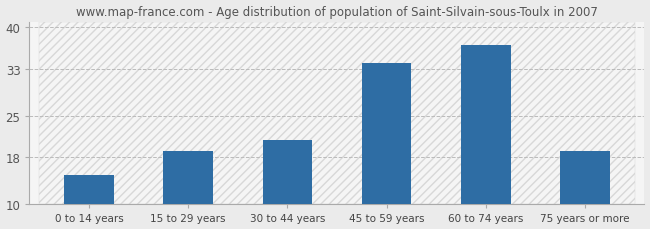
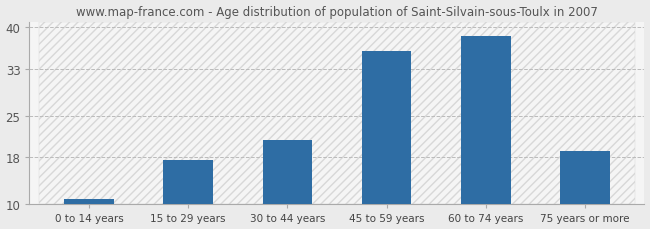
0 to 14 years: 15.0 -> 11.0
15 to 29 years: 19.0 -> 17.5
45 to 59 years: 34.0 -> 36.0
60 to 74 years: 37.0 -> 38.5
